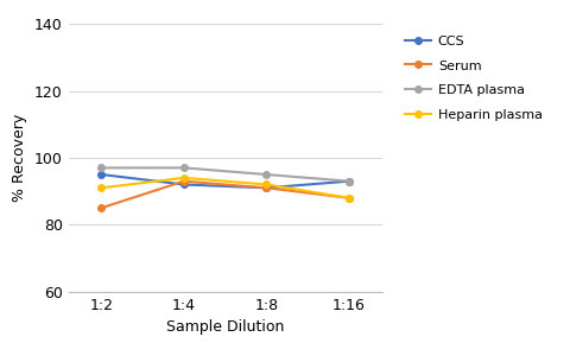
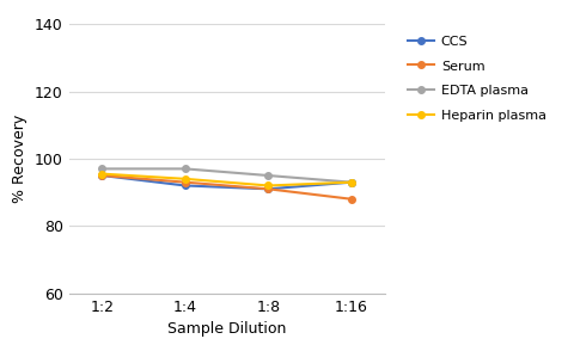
Serum/1:2: 85 -> 95
Heparin plasma/1:2: 91.0 -> 95.5
Heparin plasma/1:16: 88.0 -> 93.0
